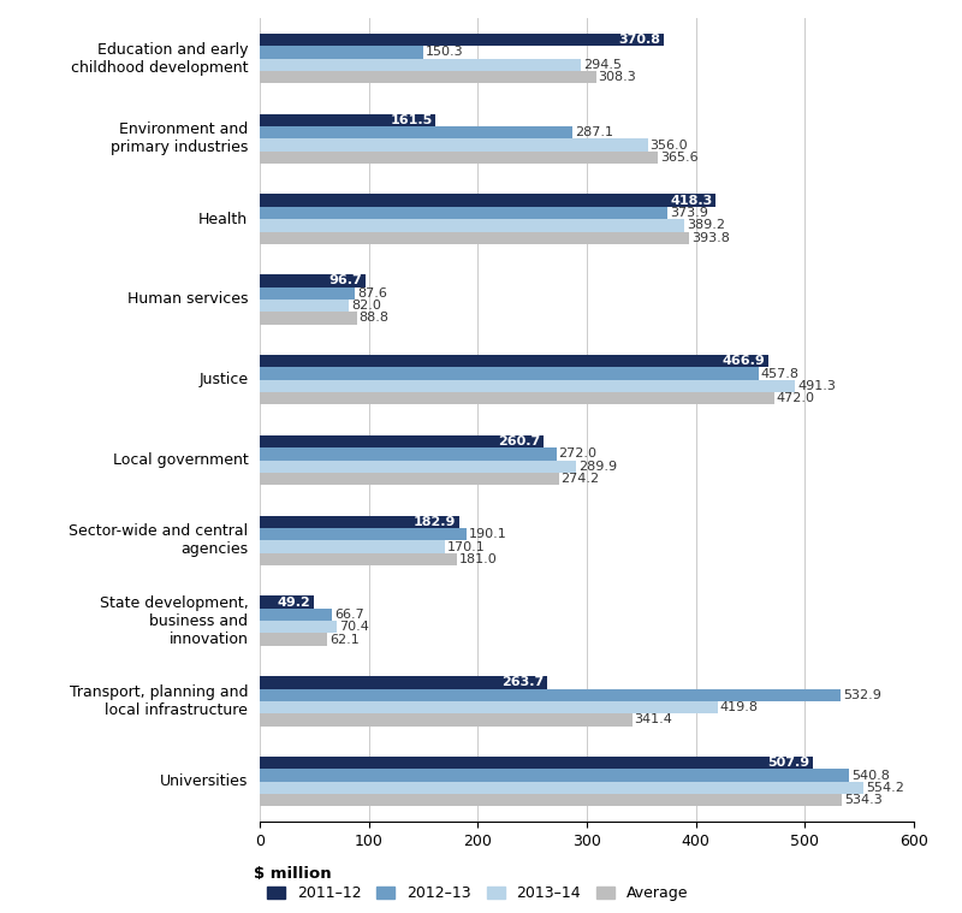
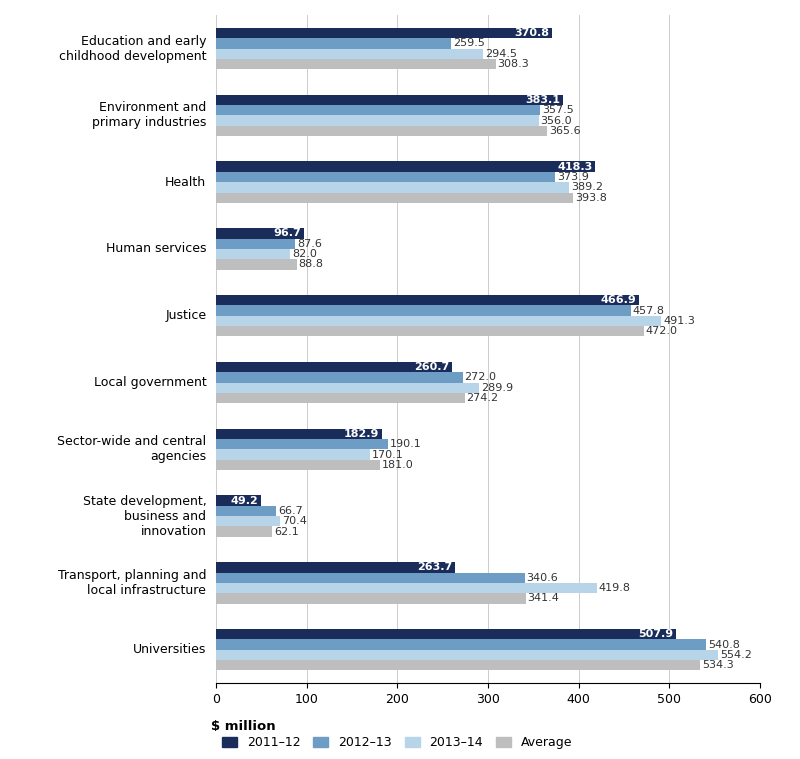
2012–13/Education and early childhood development: 150.3 -> 259.5
2011–12/Environment and primary industries: 161.5 -> 383.1
2012–13/Environment and primary industries: 287.1 -> 357.5
2012–13/Transport, planning and local infrastructure: 532.9 -> 340.6
